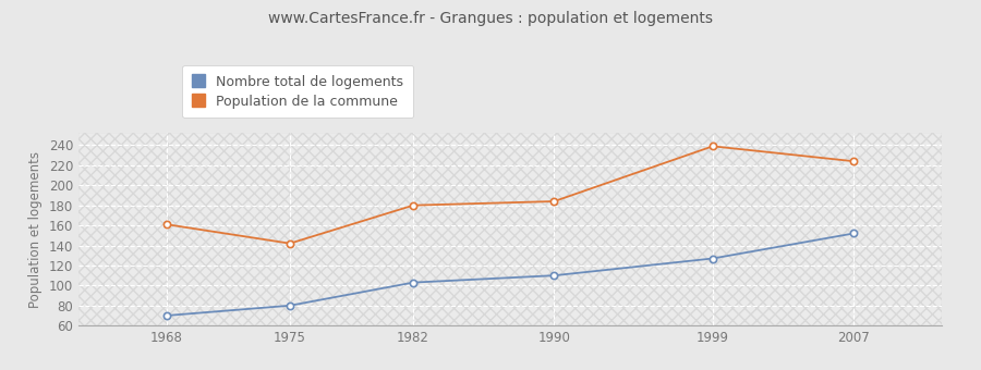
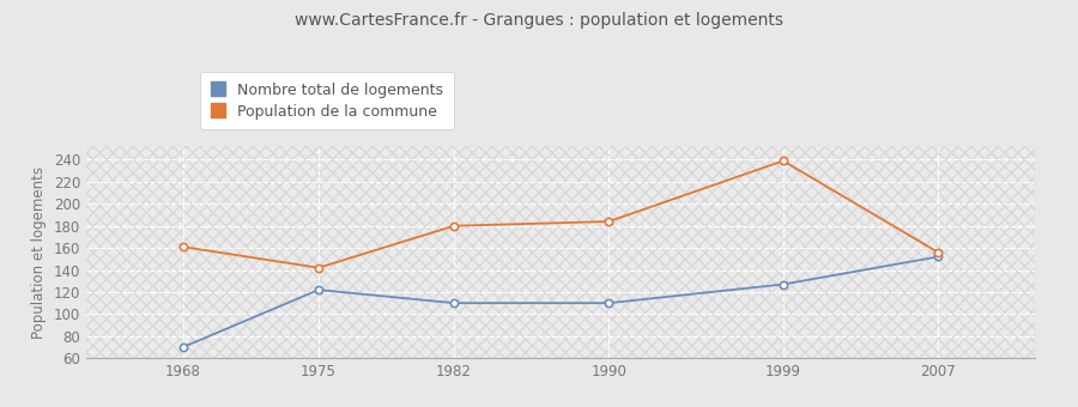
Nombre total de logements/1975: 80 -> 122
Nombre total de logements/1982: 103 -> 110
Population de la commune/2007: 224 -> 156
